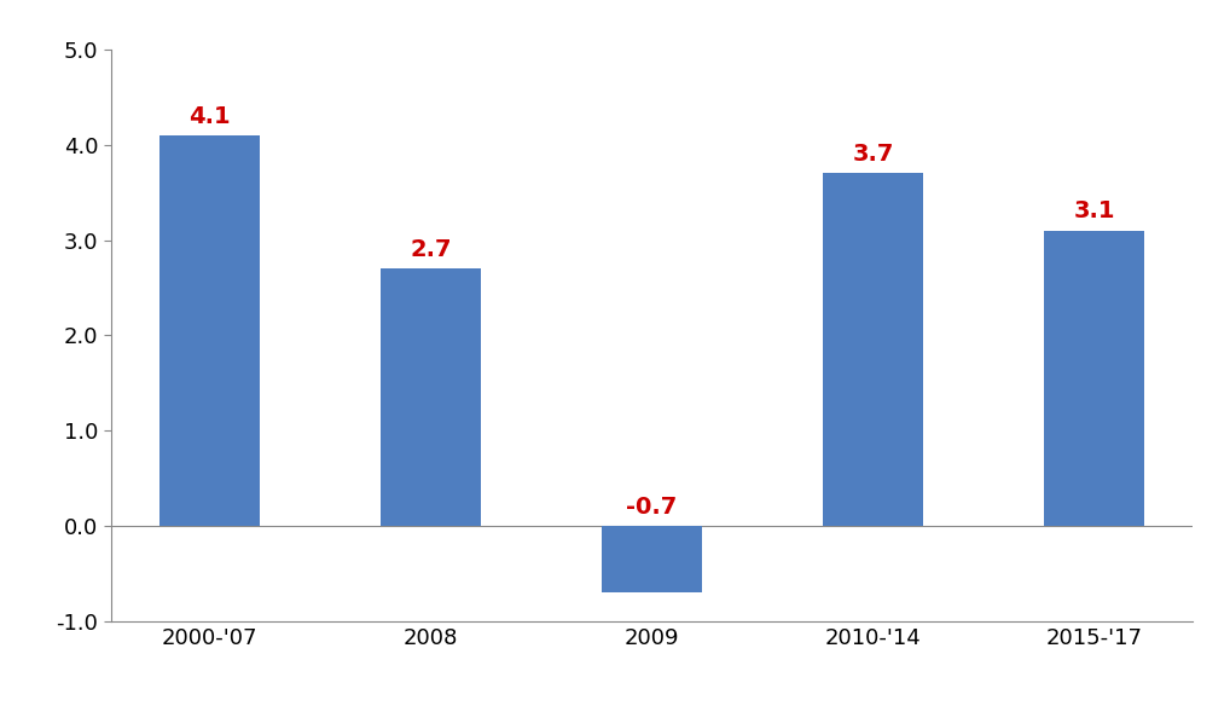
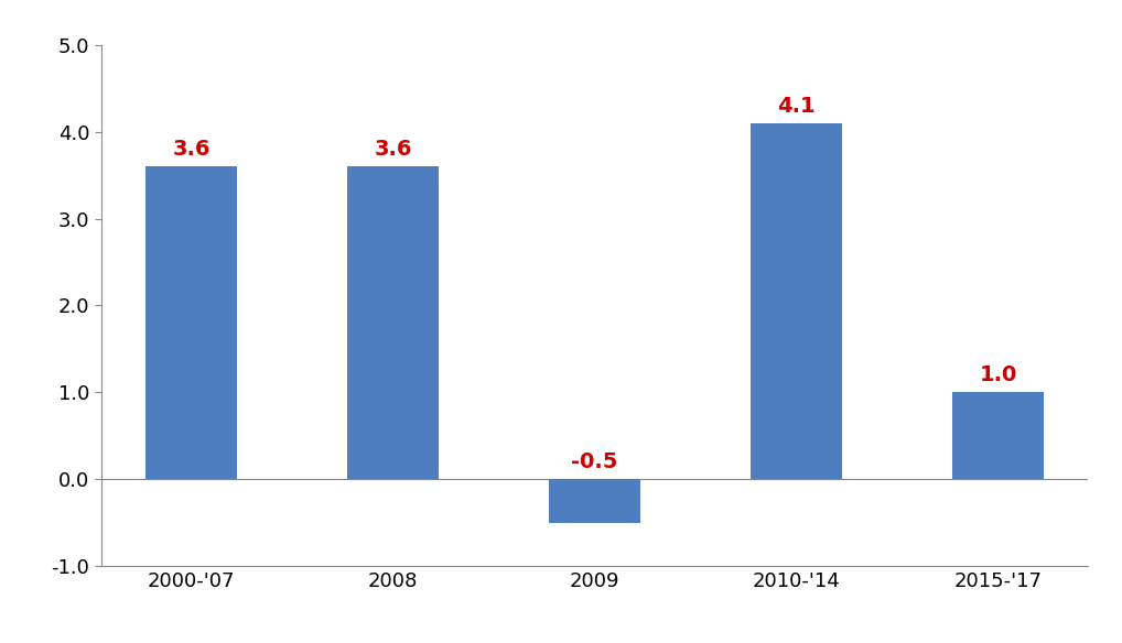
2000-'07: 4.1 -> 3.6
2008: 2.7 -> 3.6
2009: -0.7 -> -0.5
2010-'14: 3.7 -> 4.1
2015-'17: 3.1 -> 1.0
